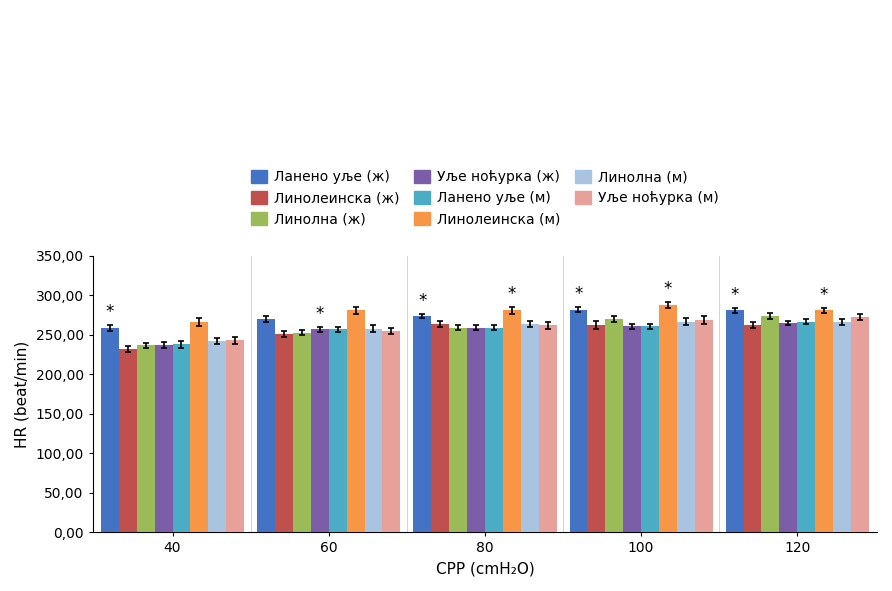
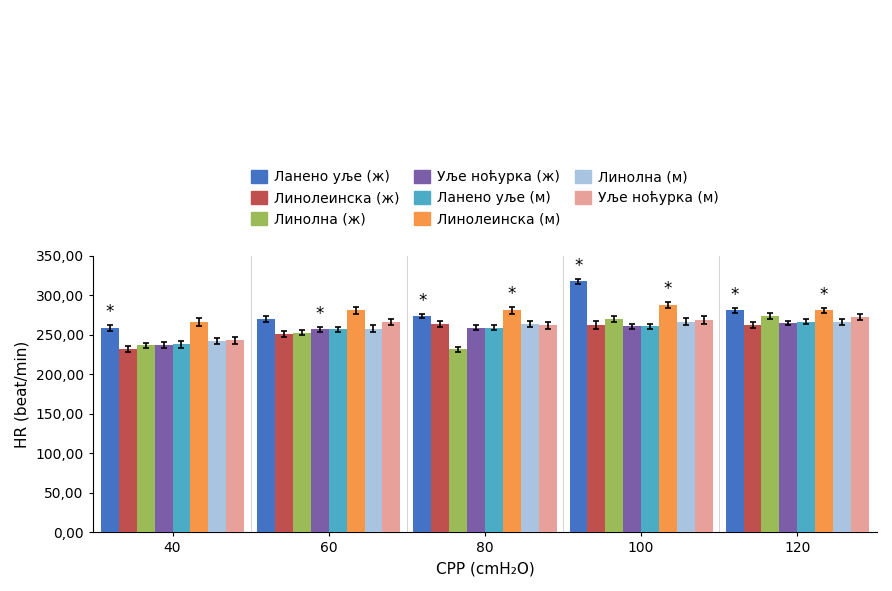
Уље ноћурка (м)/60: 255 -> 266
Линолна (ж)/80: 259 -> 232
Ланено уље (ж)/100: 282 -> 318
